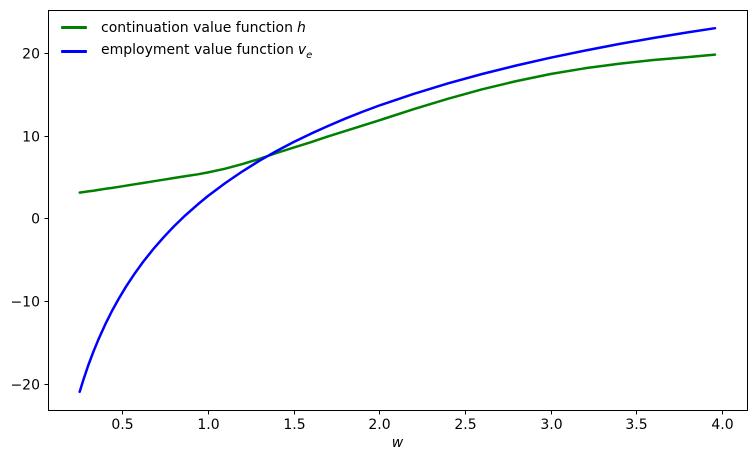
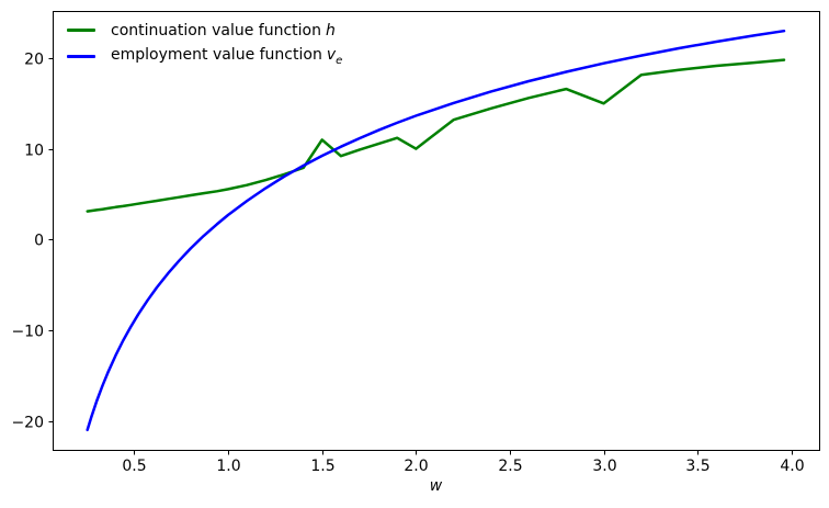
continuation value function h/1.5: 9 -> 11
continuation value function h/2.0: 12 -> 10
continuation value function h/3.0: 17 -> 15
